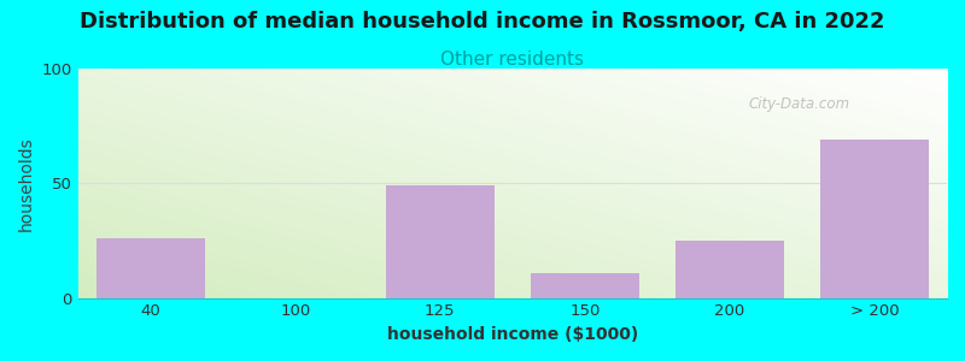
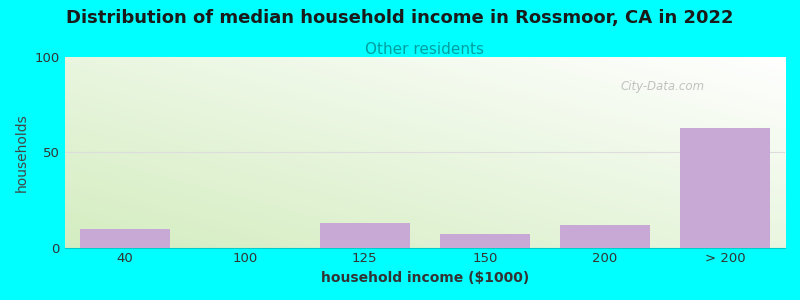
40: 26 -> 10
125: 49 -> 13
150: 11 -> 7
200: 25 -> 12
> 200: 69 -> 63
